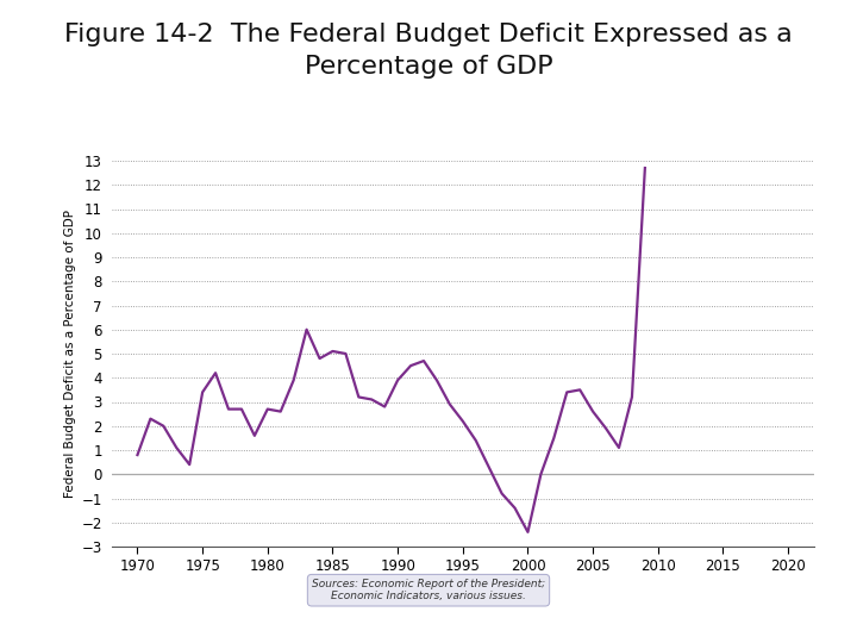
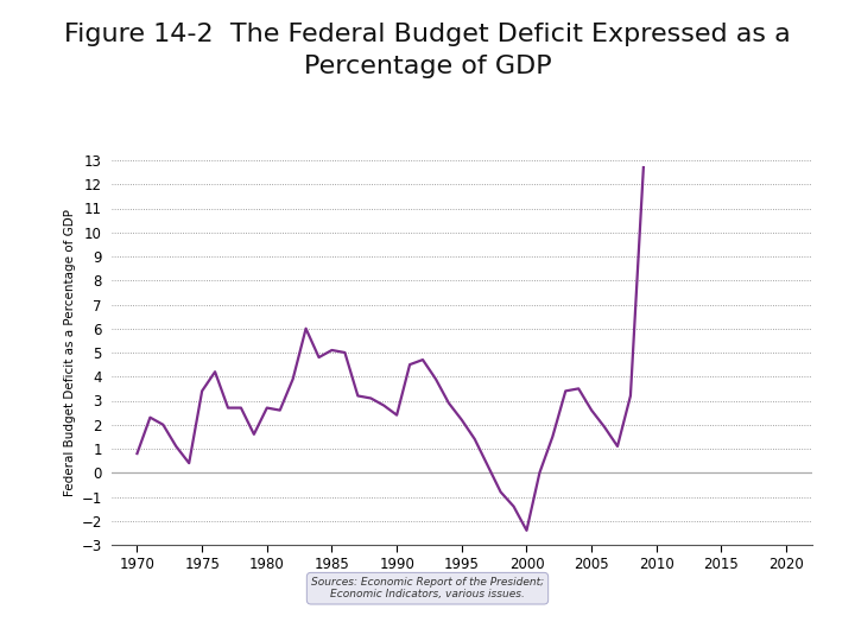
1990: 3.9 -> 2.4
